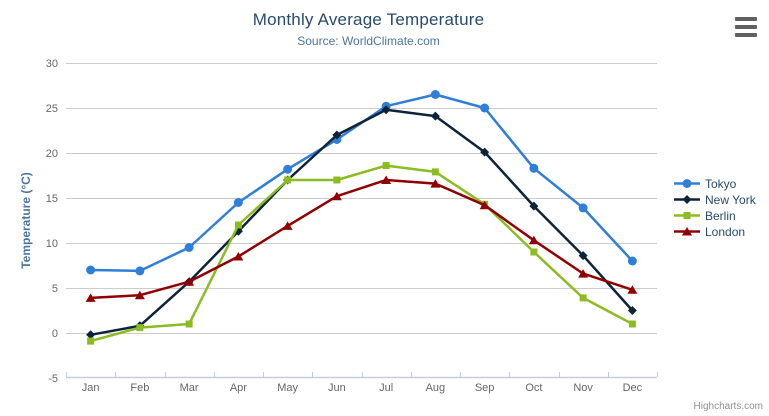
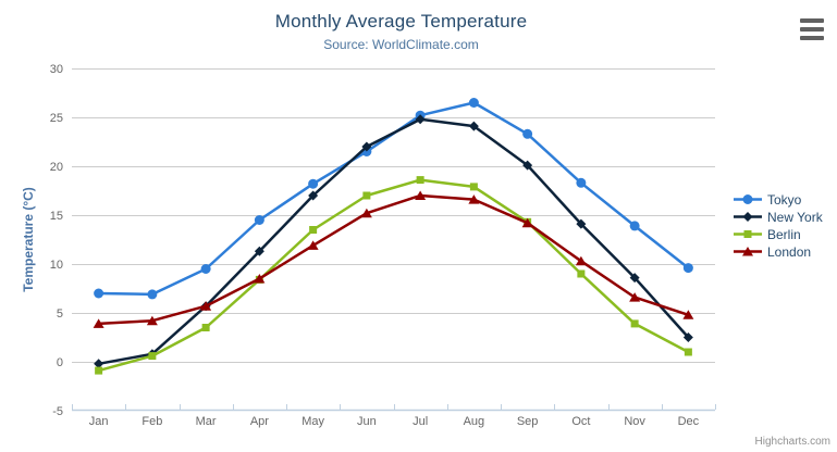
Berlin/Mar: 1 -> 4
Berlin/Apr: 12 -> 8
Berlin/May: 17 -> 14
Tokyo/Sep: 25 -> 23
Tokyo/Dec: 8 -> 10
